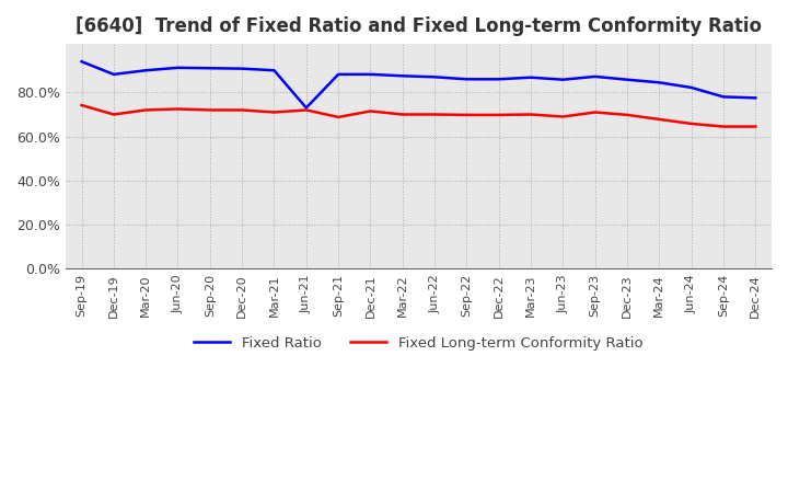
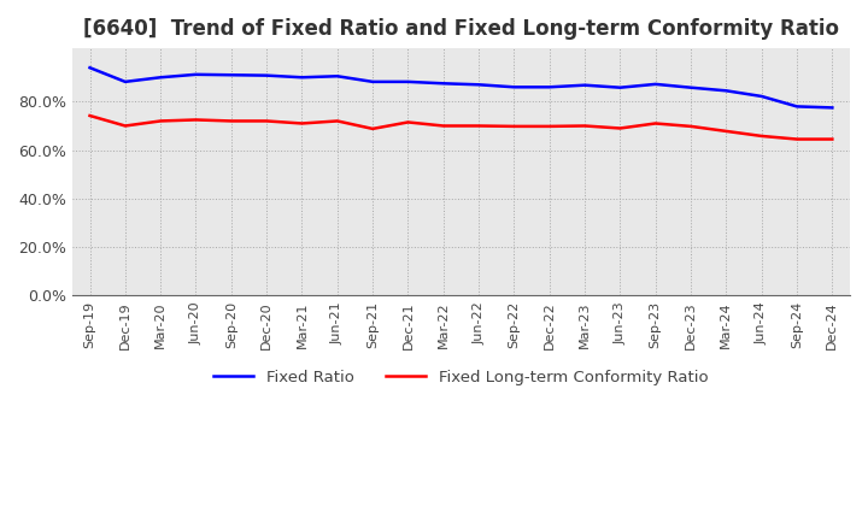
Fixed Ratio/Jun-21: 73.0% -> 90.5%
